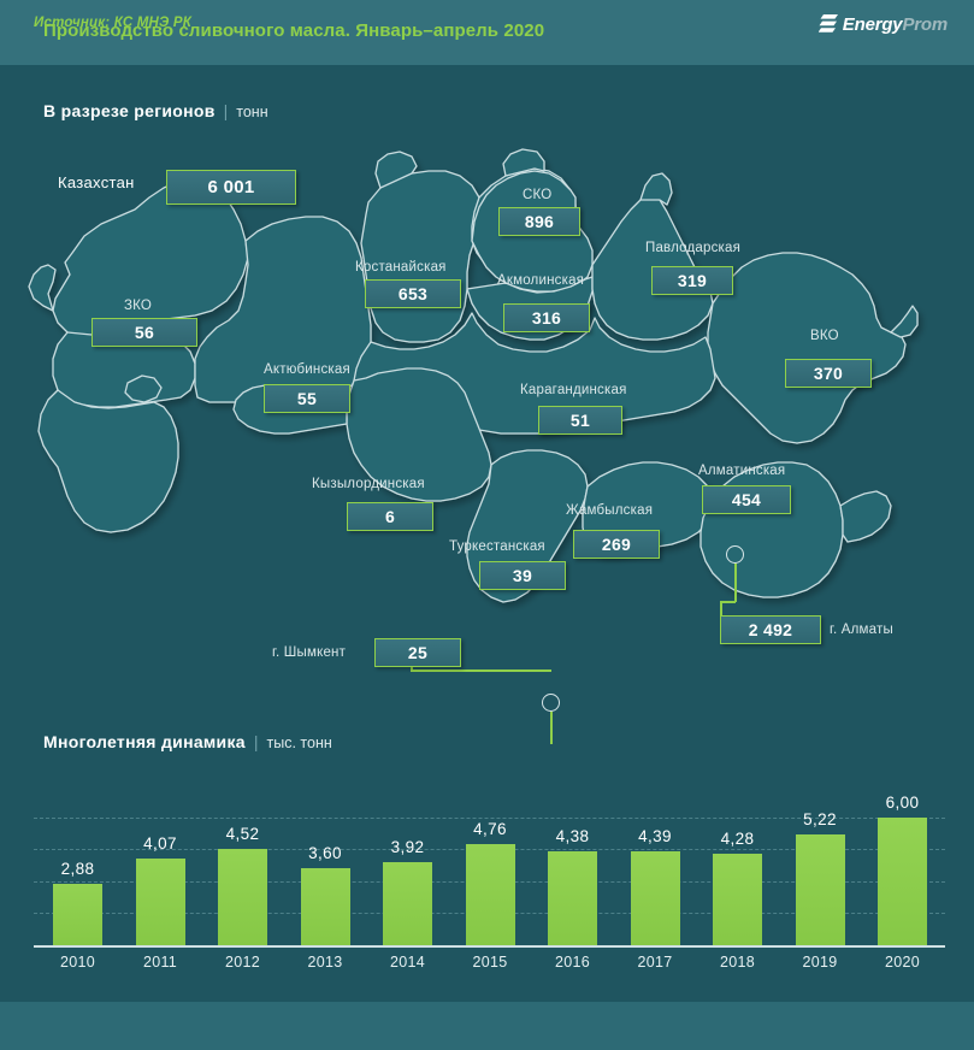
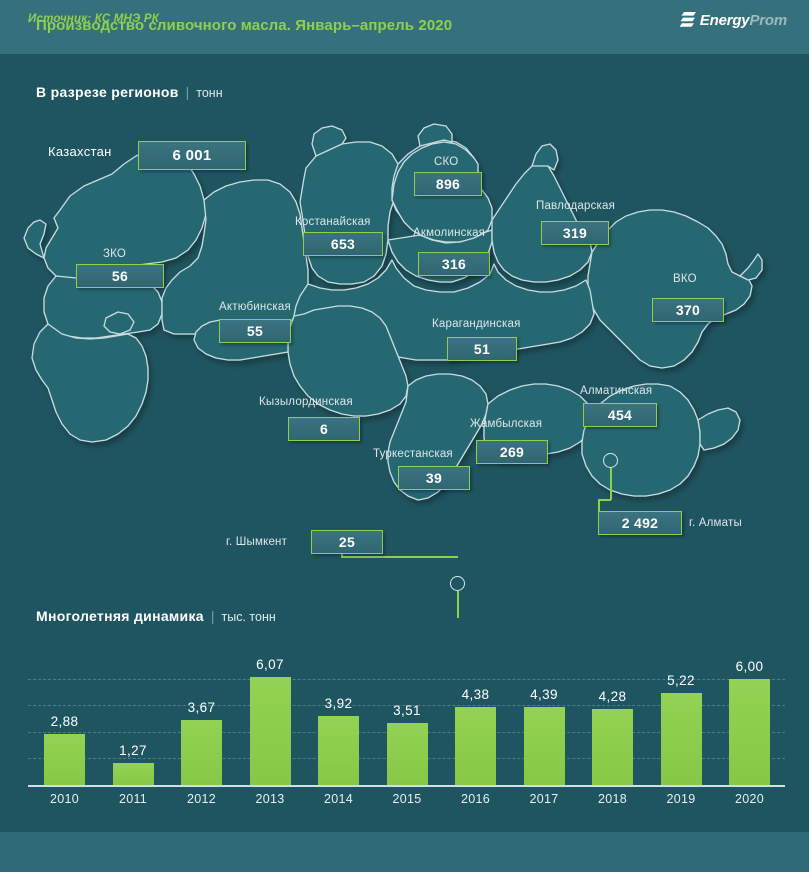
2011: 4,07 -> 1,27
2012: 4,52 -> 3,67
2013: 3,60 -> 6,07
2015: 4,76 -> 3,51
